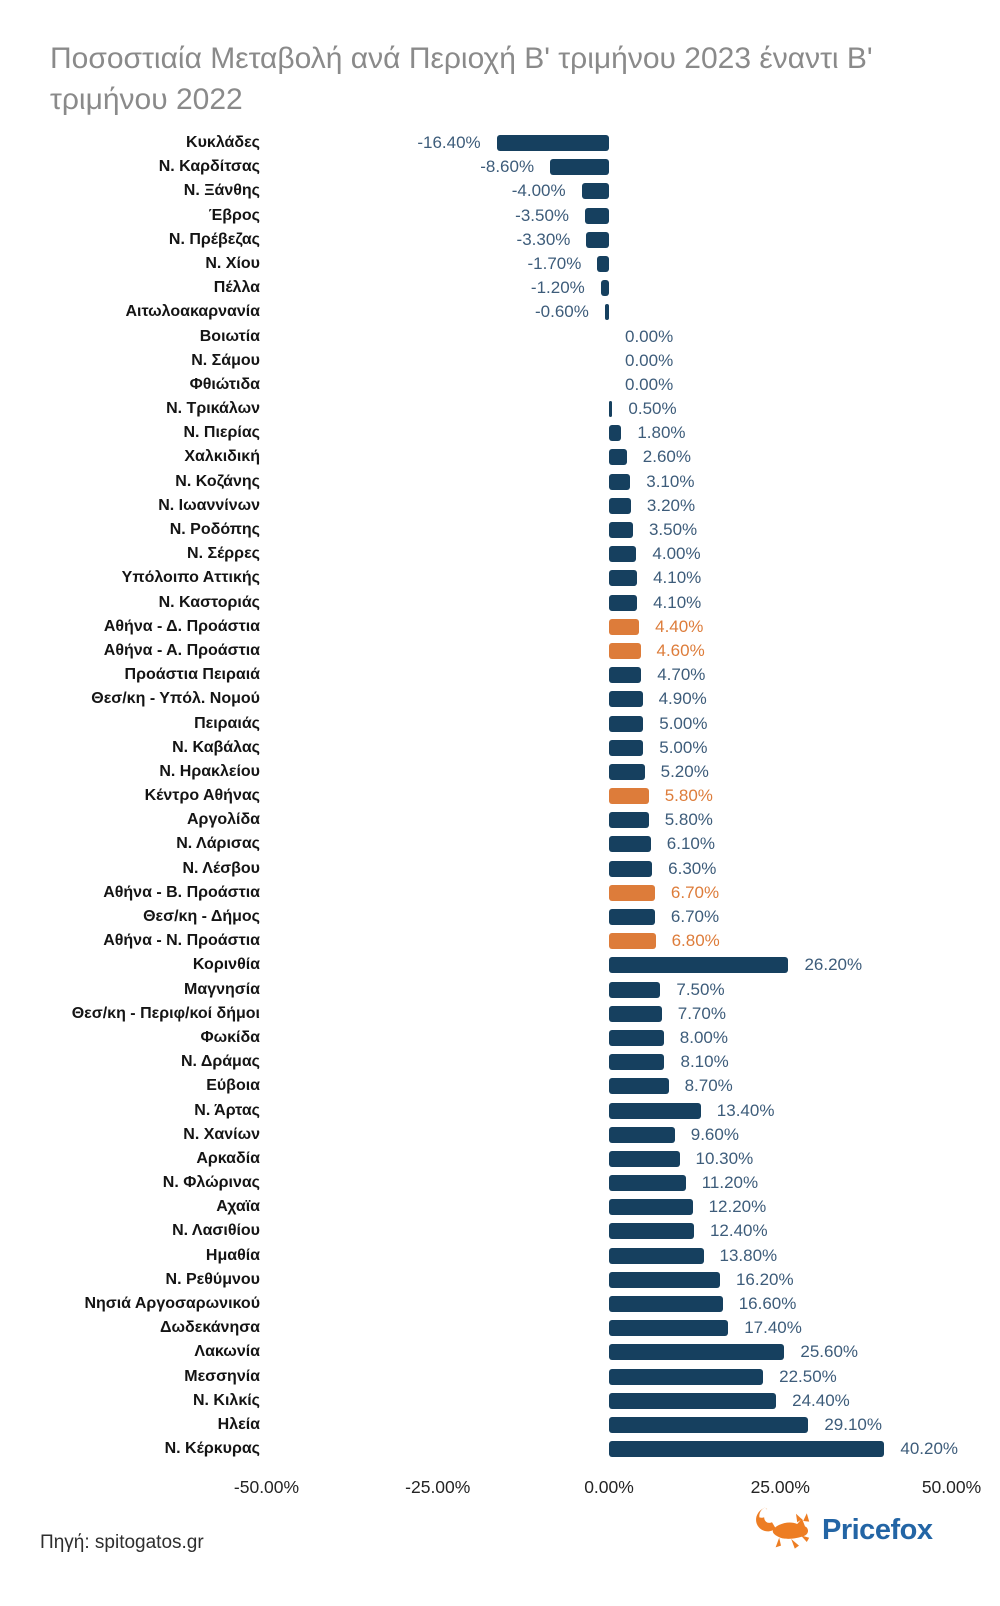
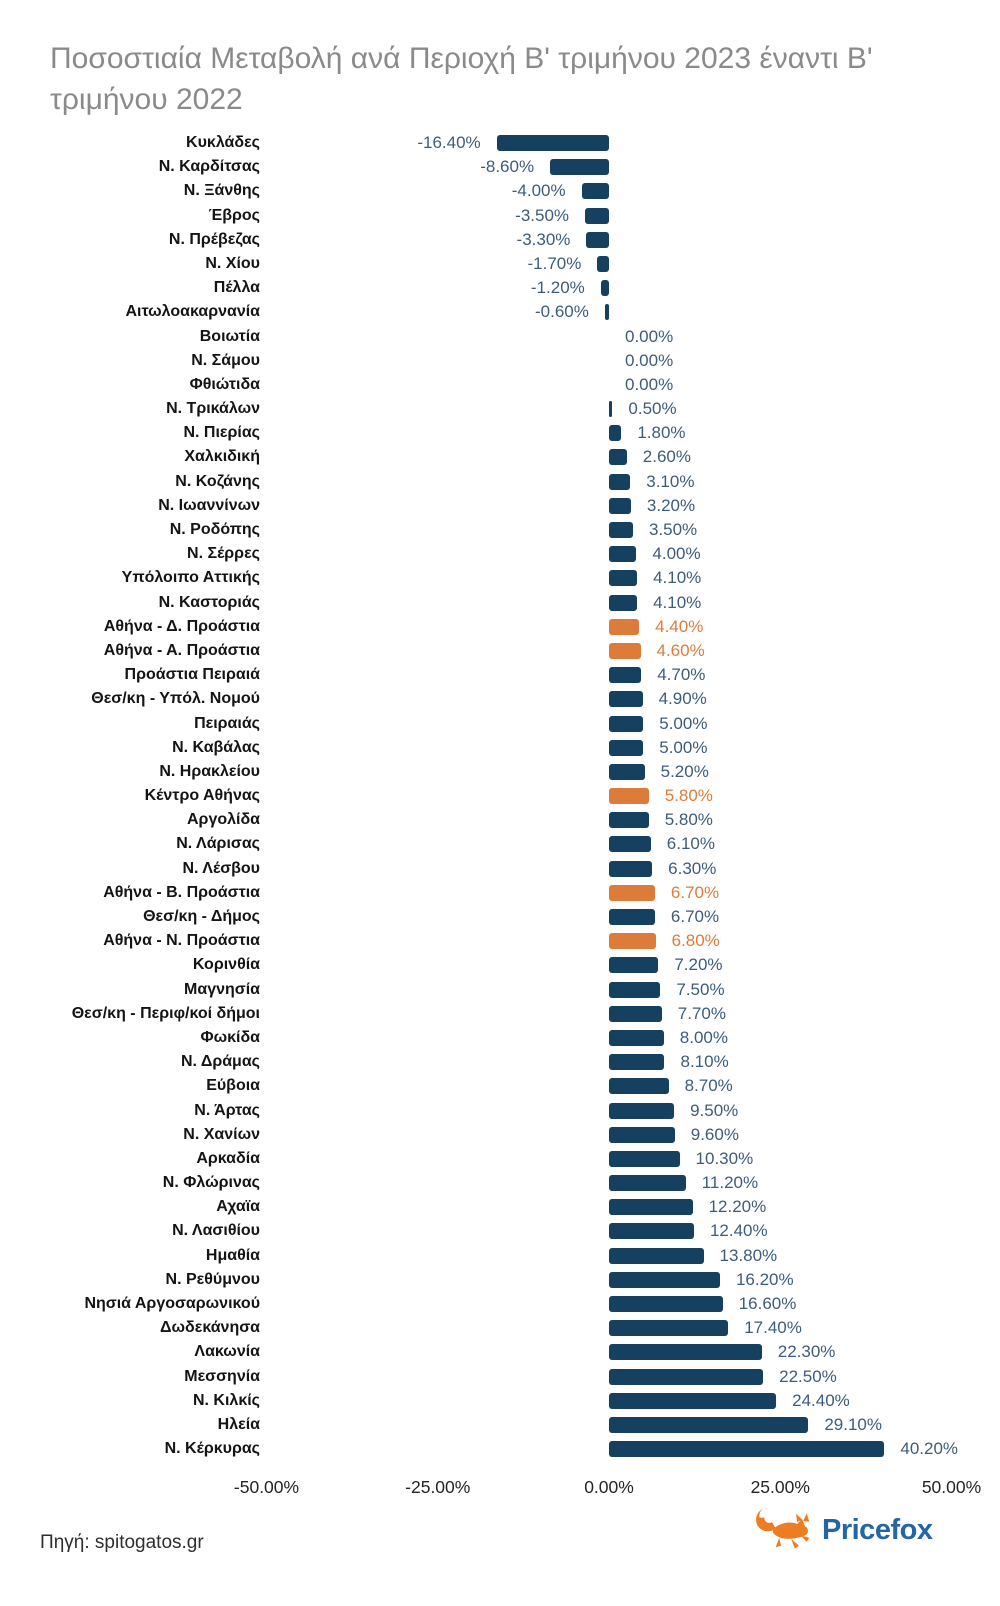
Κορινθία: 26.20% -> 7.20%
Ν. Άρτας: 13.40% -> 9.50%
Λακωνία: 25.60% -> 22.30%
